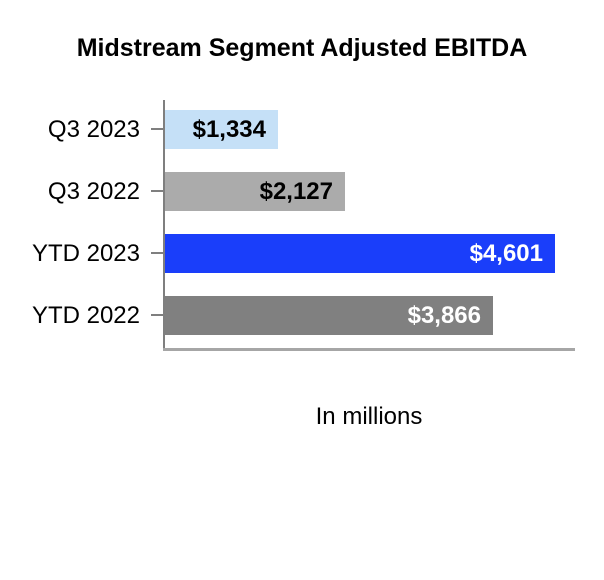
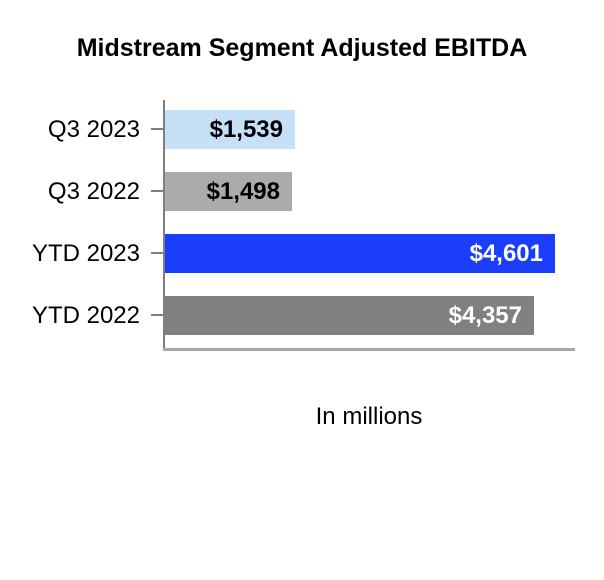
Q3 2023: $1,334 -> $1,539
Q3 2022: $2,127 -> $1,498
YTD 2022: $3,866 -> $4,357
